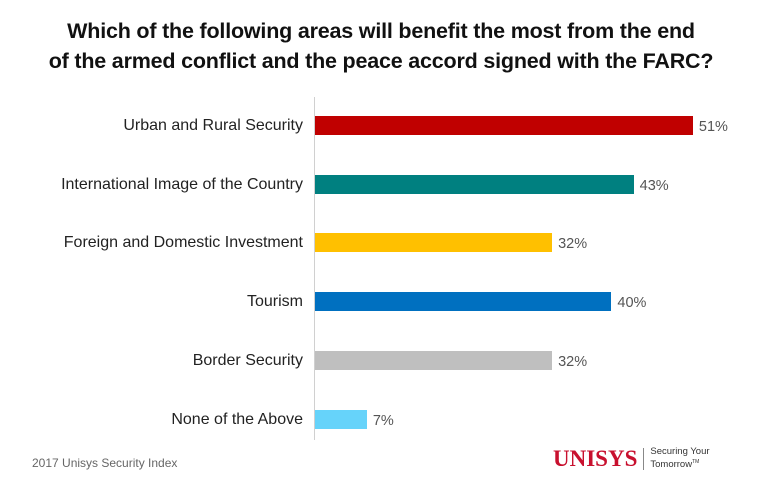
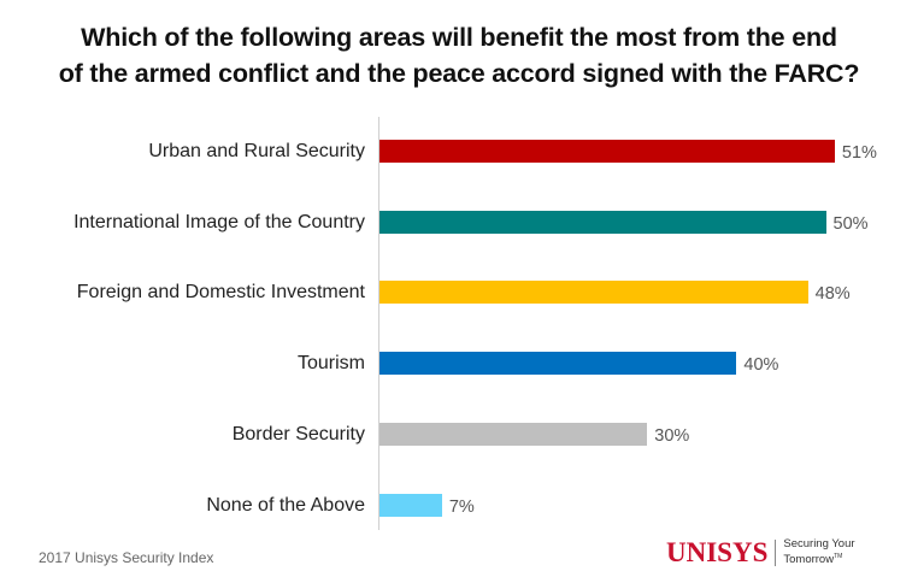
International Image of the Country: 43% -> 50%
Foreign and Domestic Investment: 32% -> 48%
Border Security: 32% -> 30%
